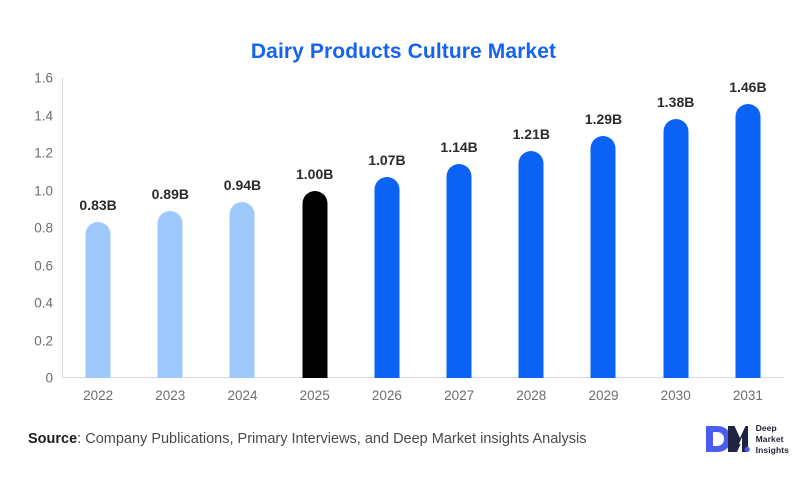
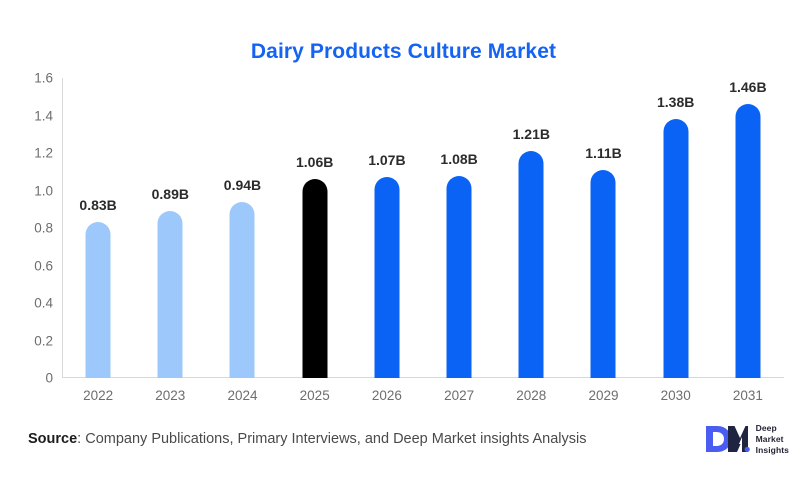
2025: 1.00B -> 1.06B
2027: 1.14B -> 1.08B
2029: 1.29B -> 1.11B
